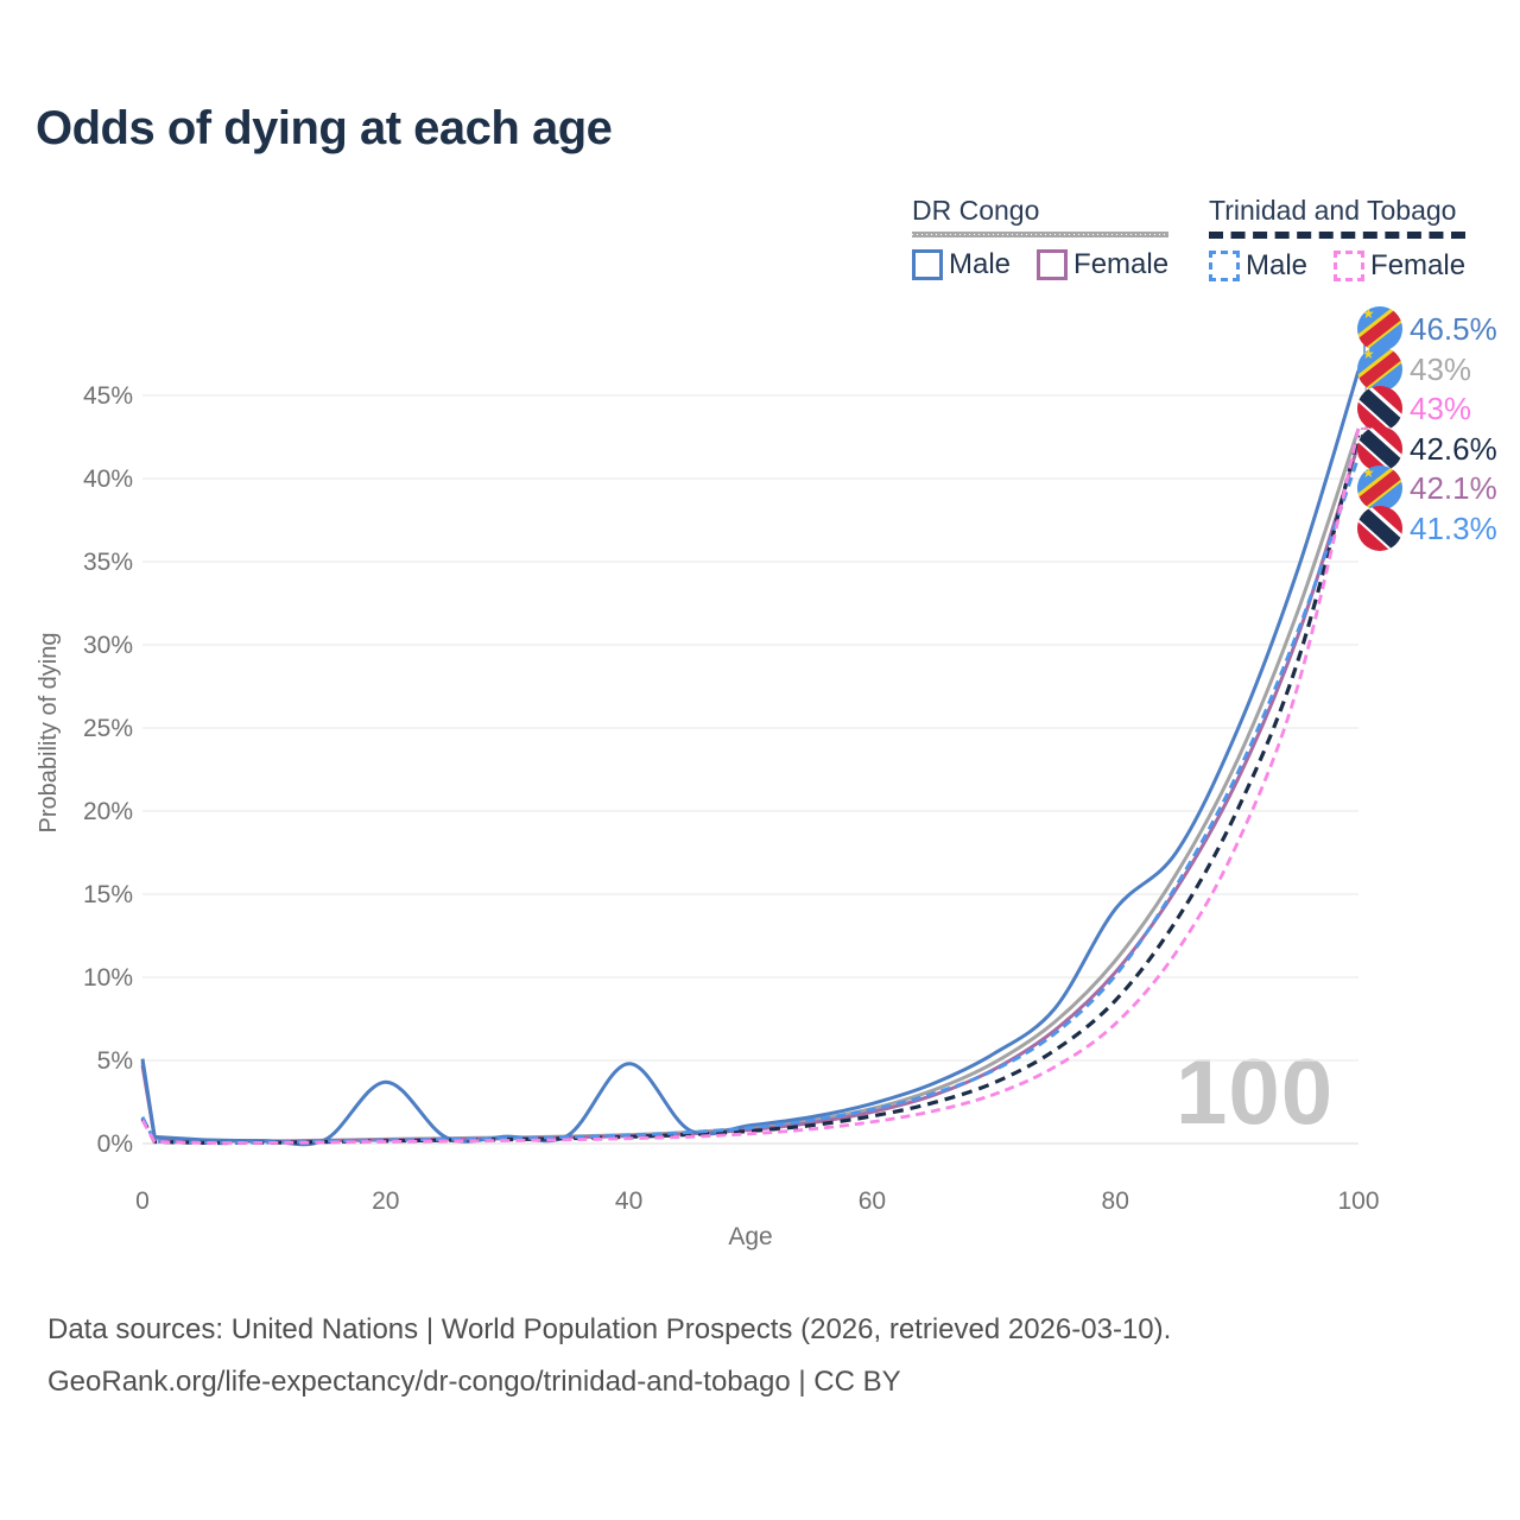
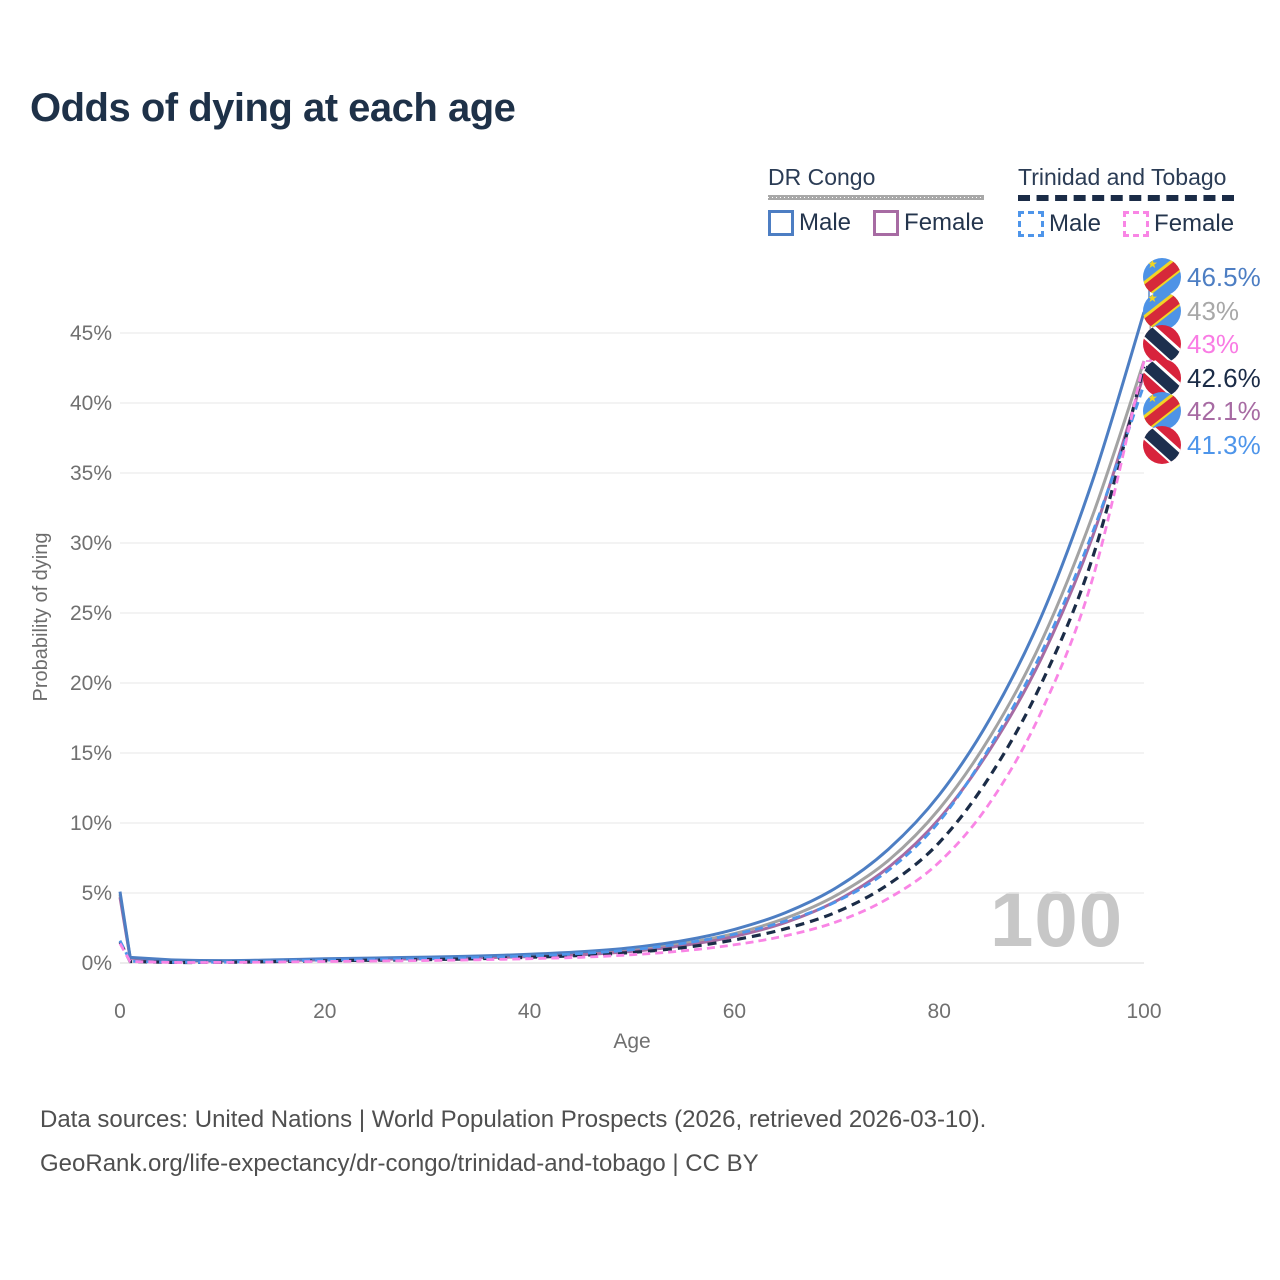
DR Congo Male/20: 3.7% -> 0.3%
DR Congo Male/40: 4.8% -> 0.6%
DR Congo Male/80: 14.1% -> 12.0%
